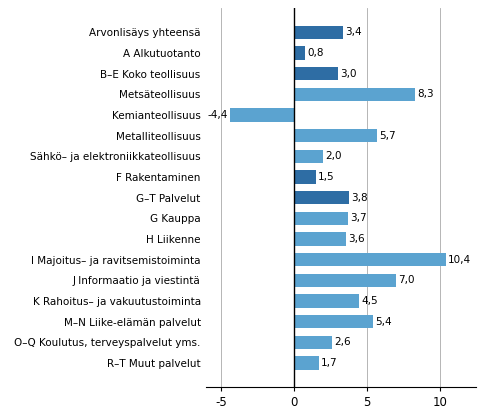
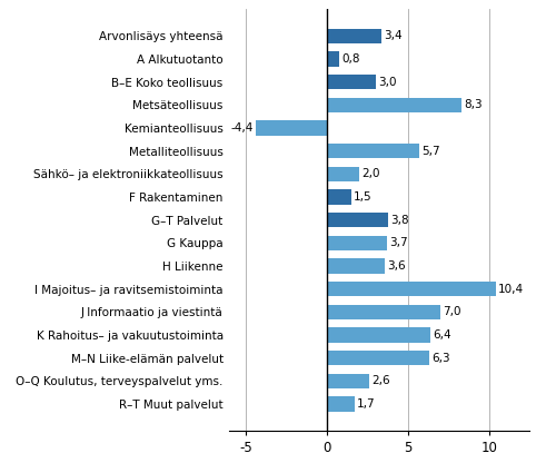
K Rahoitus– ja vakuutustoiminta: 4,5 -> 6,4
M–N Liike-elämän palvelut: 5,4 -> 6,3
